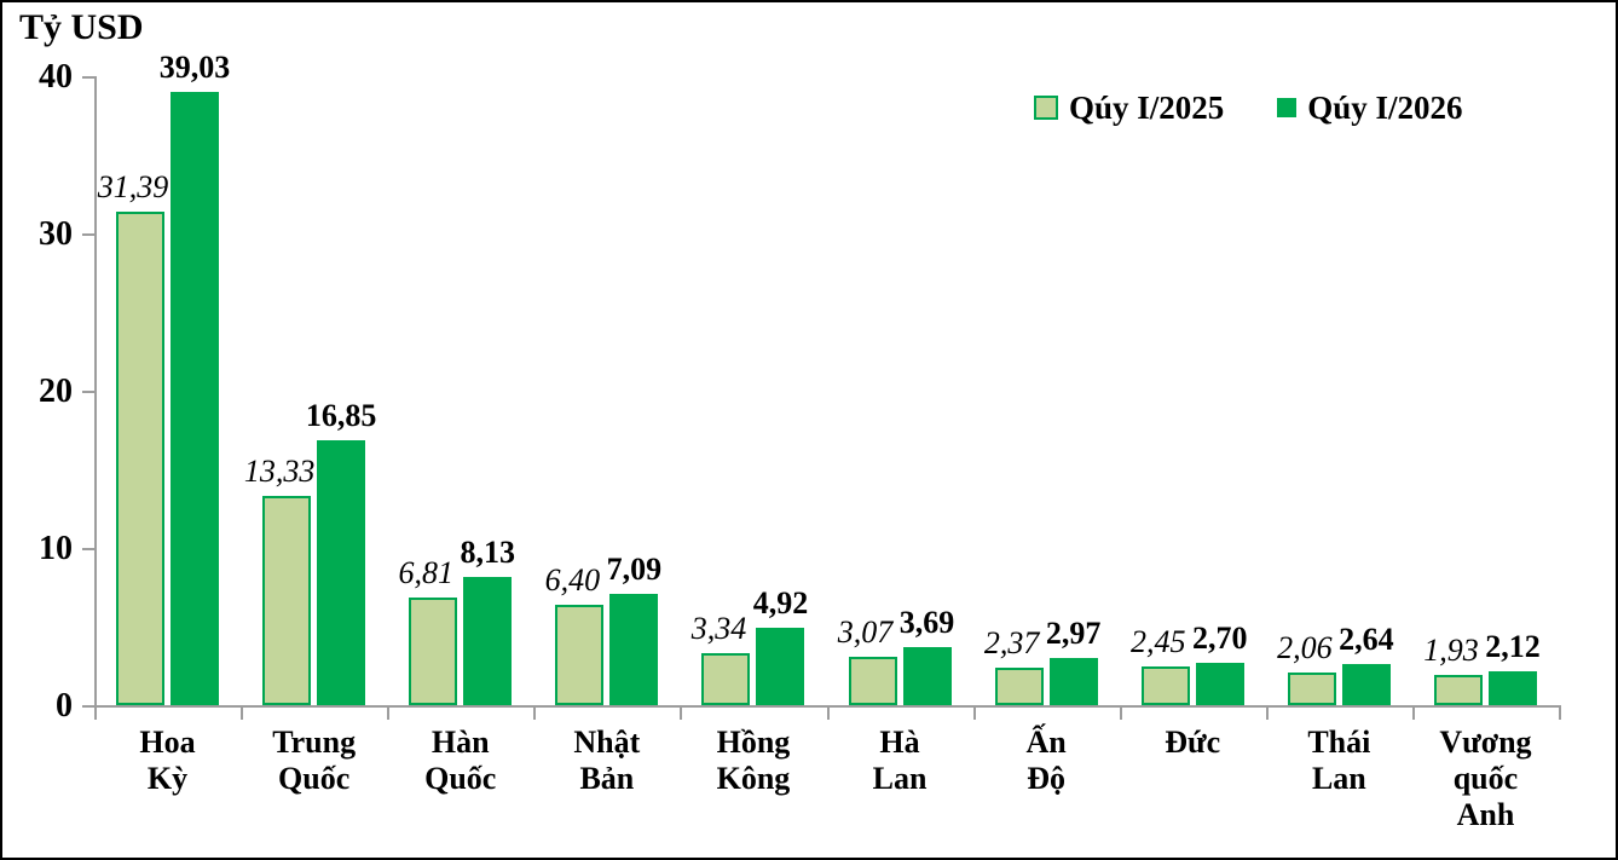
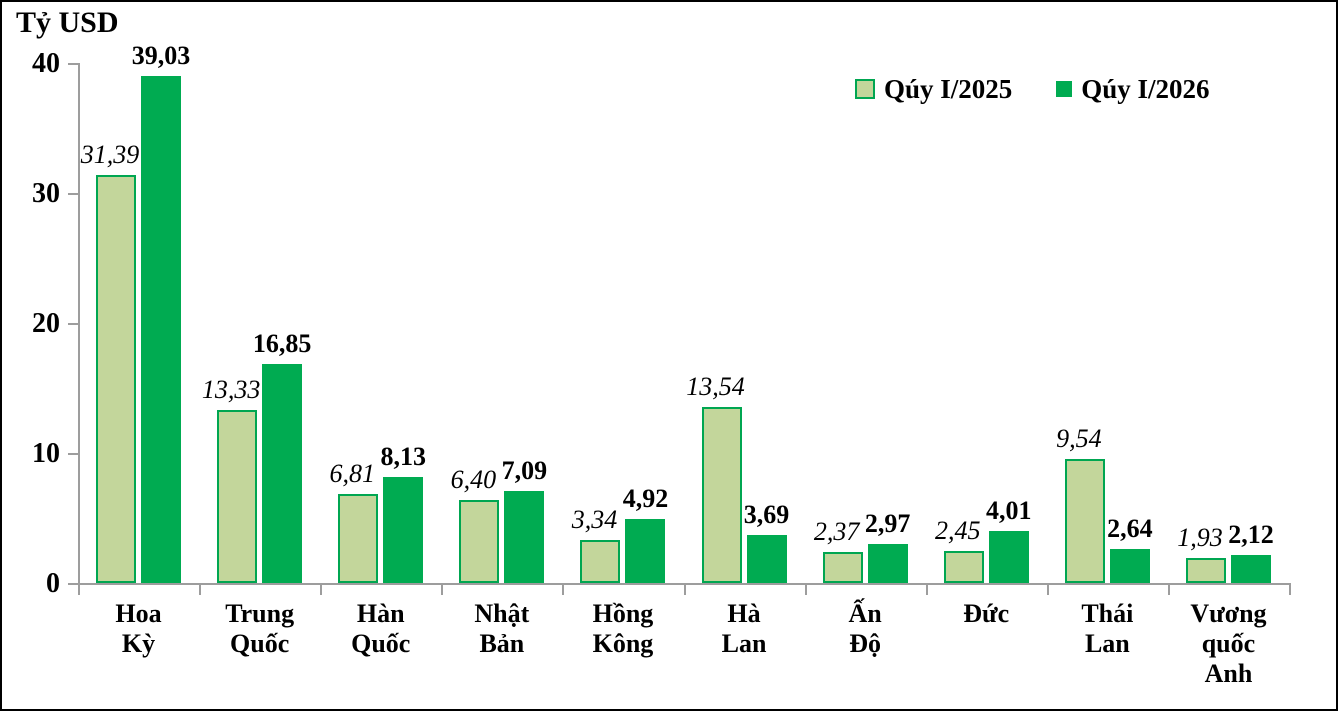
Qúy I/2025/Hà Lan: 3,07 -> 13,54
Qúy I/2026/Đức: 2,70 -> 4,01
Qúy I/2025/Thái Lan: 2,06 -> 9,54
